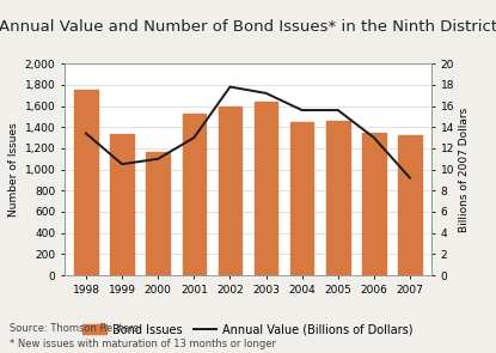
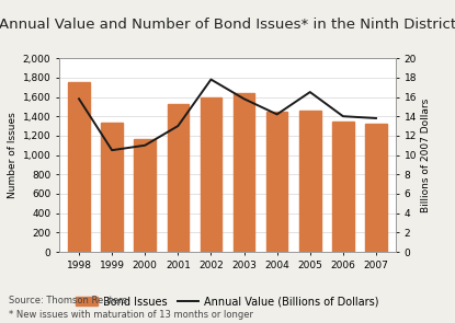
Annual Value (Billions of Dollars)/1998: 13.4 -> 15.8
Annual Value (Billions of Dollars)/2003: 17.2 -> 15.8
Annual Value (Billions of Dollars)/2004: 15.6 -> 14.2
Annual Value (Billions of Dollars)/2005: 15.6 -> 16.5
Annual Value (Billions of Dollars)/2006: 13.0 -> 14.0
Annual Value (Billions of Dollars)/2007: 9.2 -> 13.8
